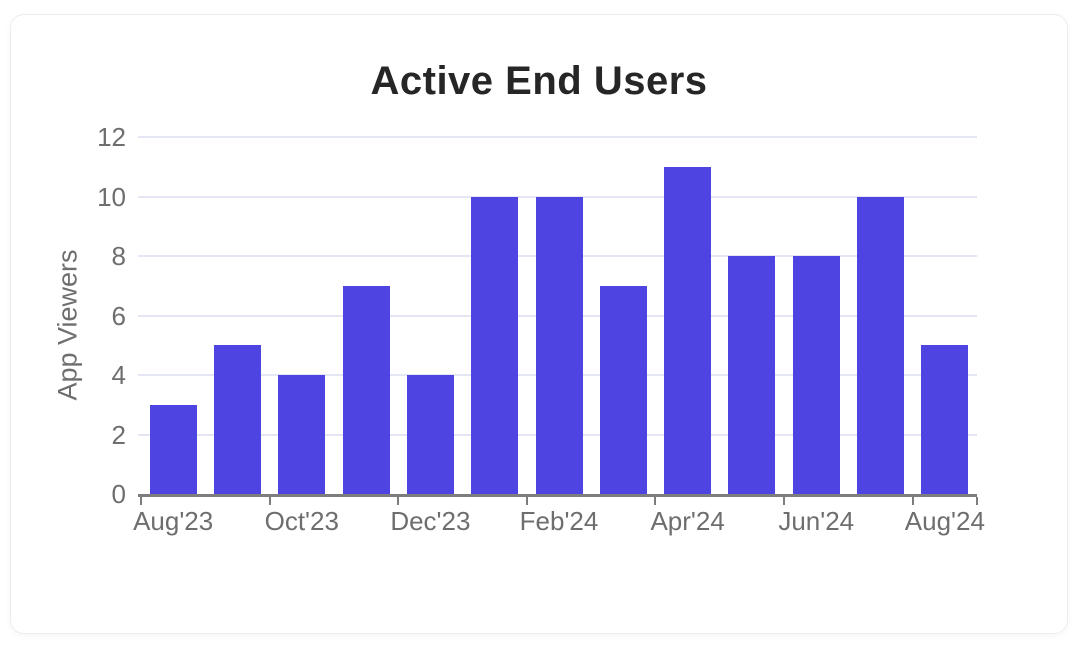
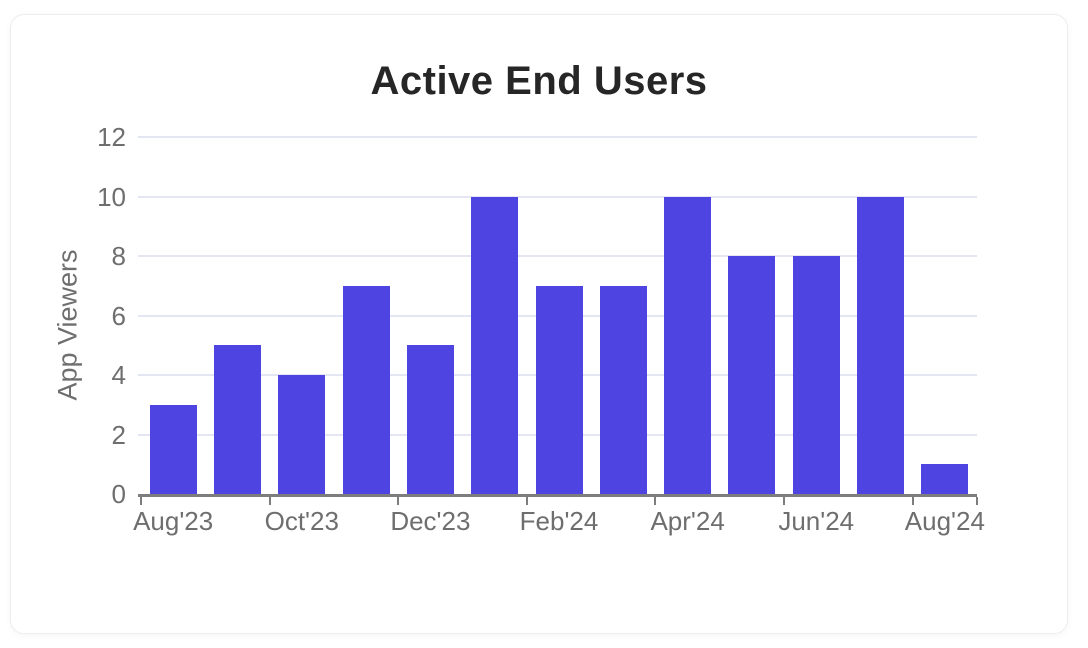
Dec'23: 4 -> 5
Feb'24: 10 -> 7
Apr'24: 11 -> 10
Aug'24: 5 -> 1
